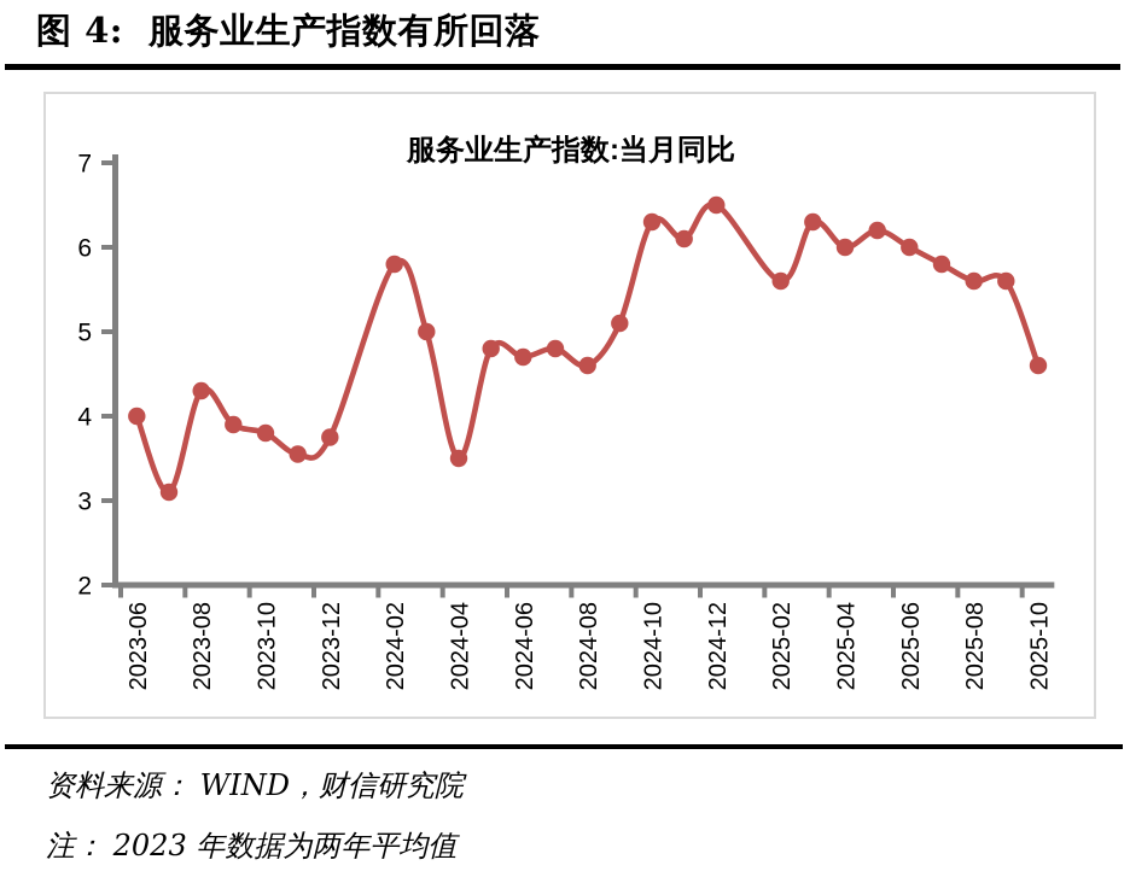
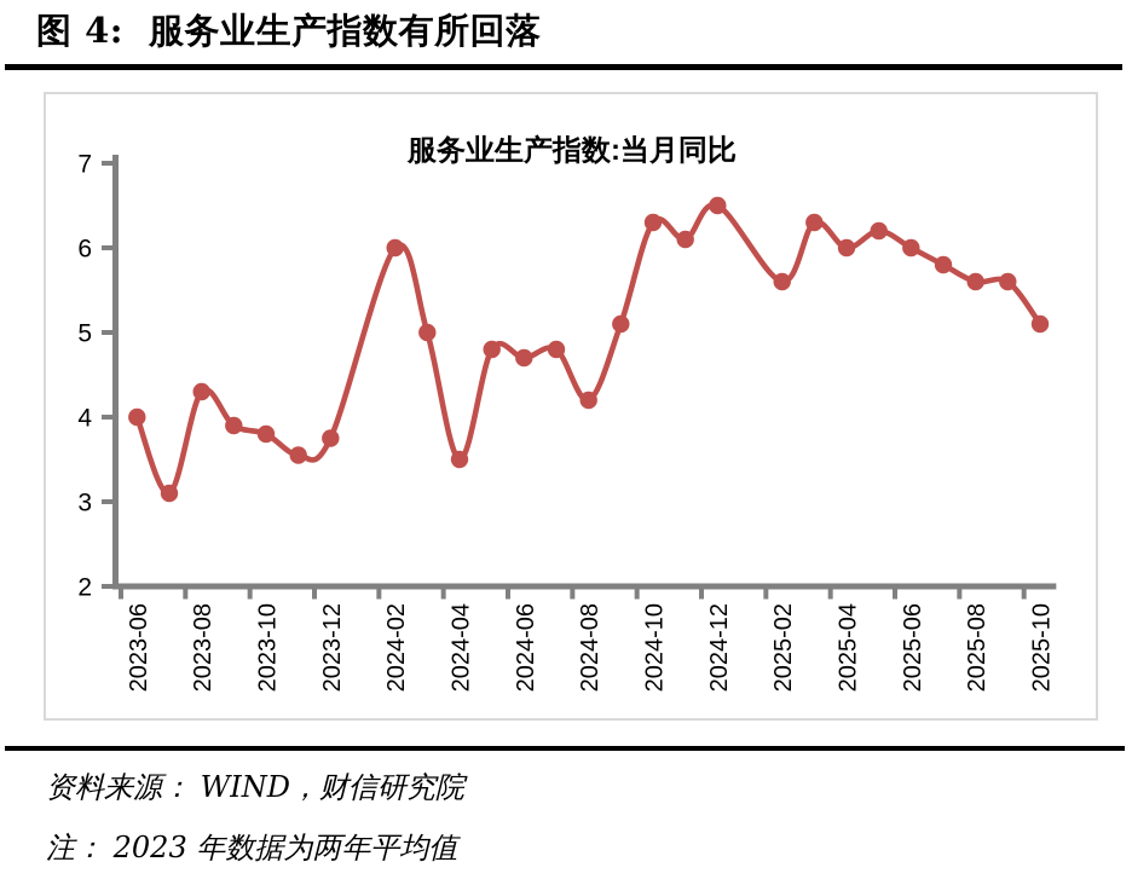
2024-02: 5.8 -> 6.0
2024-08: 4.6 -> 4.2
2025-10: 4.6 -> 5.1
